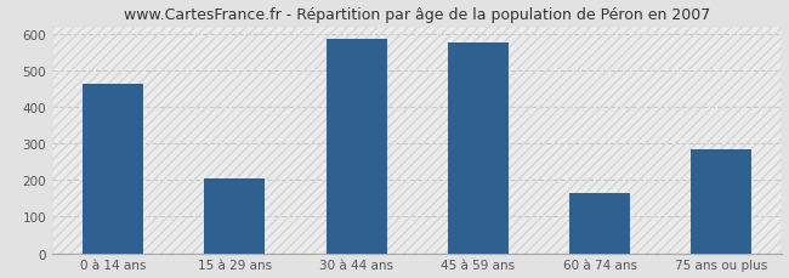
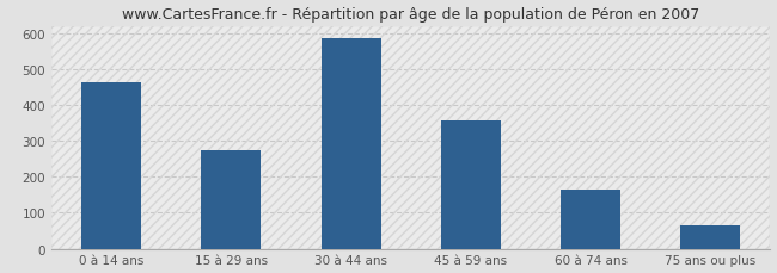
15 à 29 ans: 205 -> 275
45 à 59 ans: 575 -> 358
75 ans ou plus: 285 -> 65
